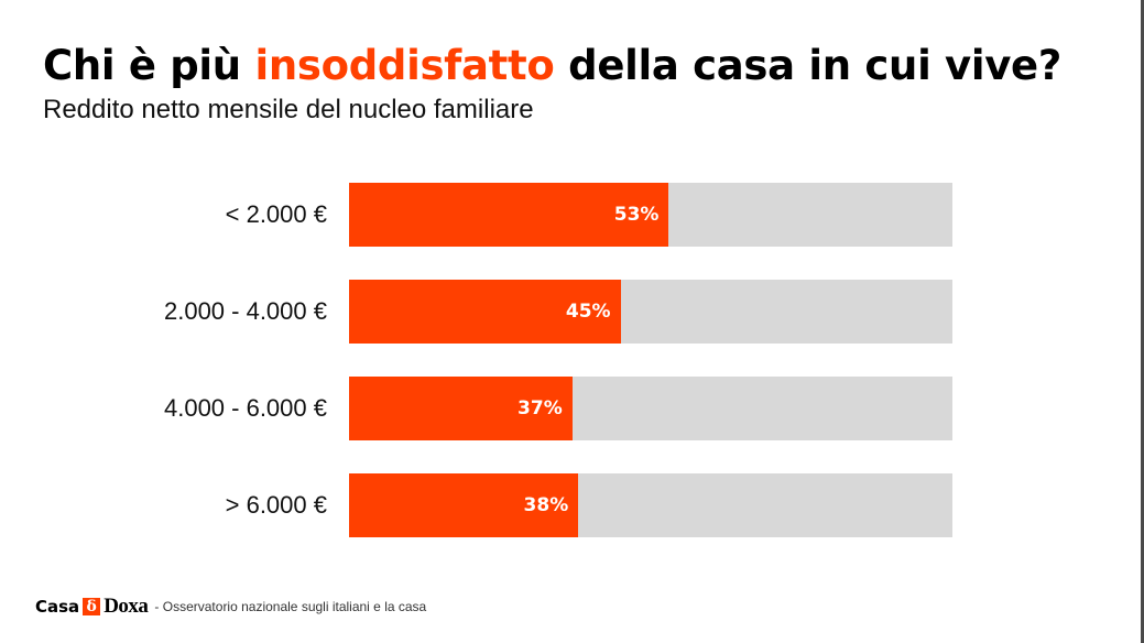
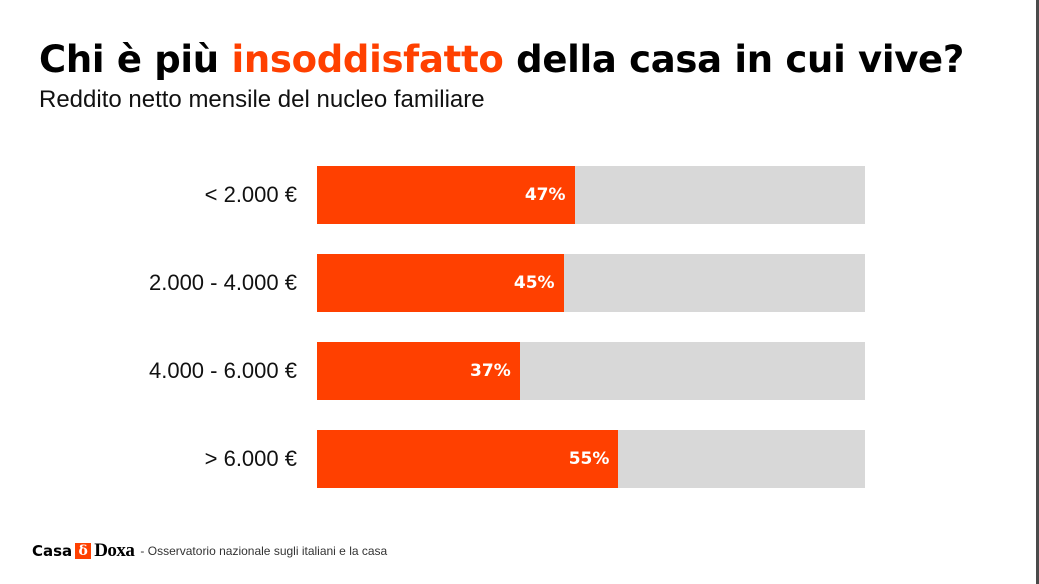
< 2.000 €: 53% -> 47%
> 6.000 €: 38% -> 55%
